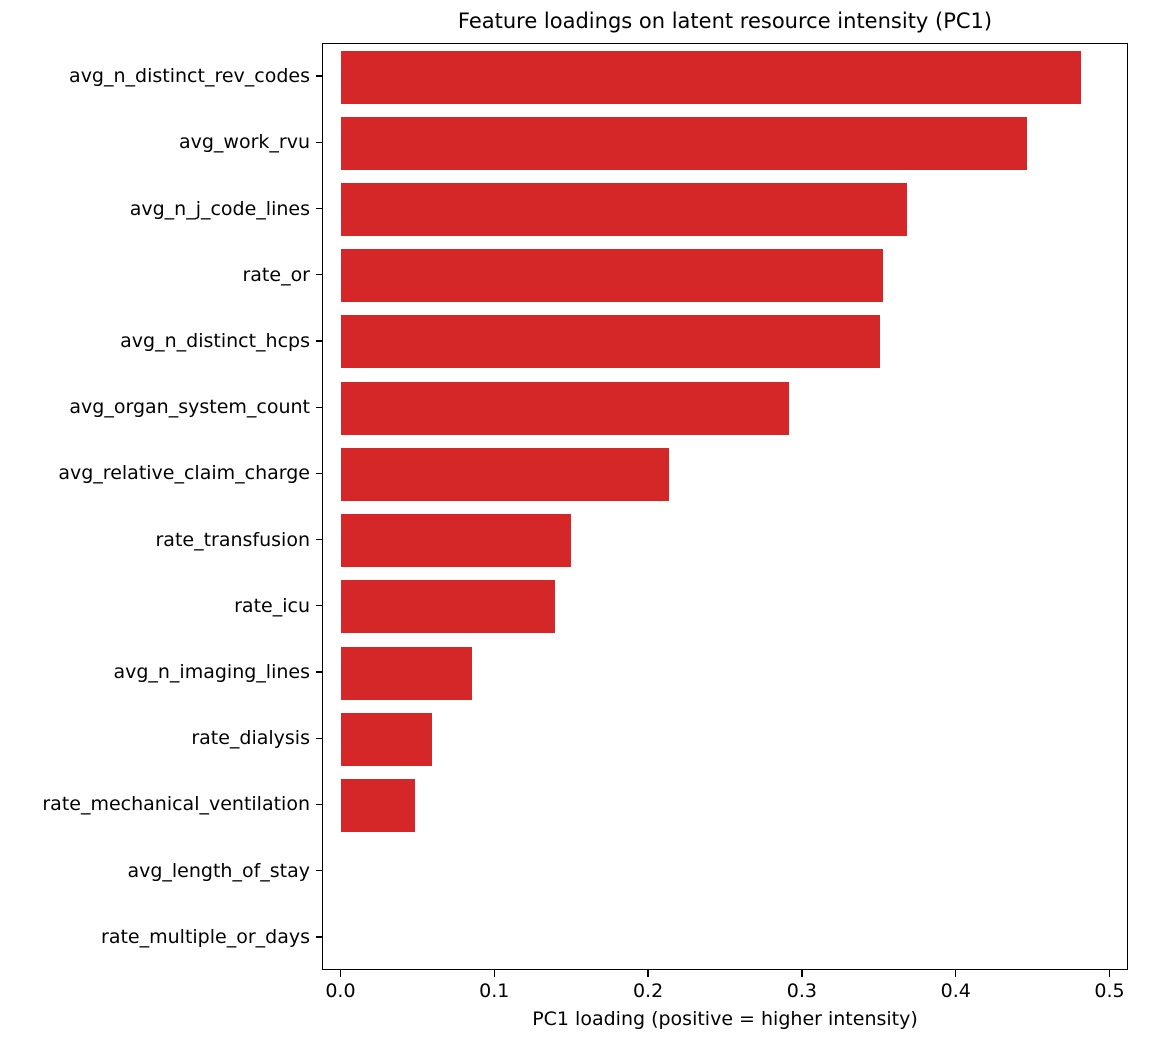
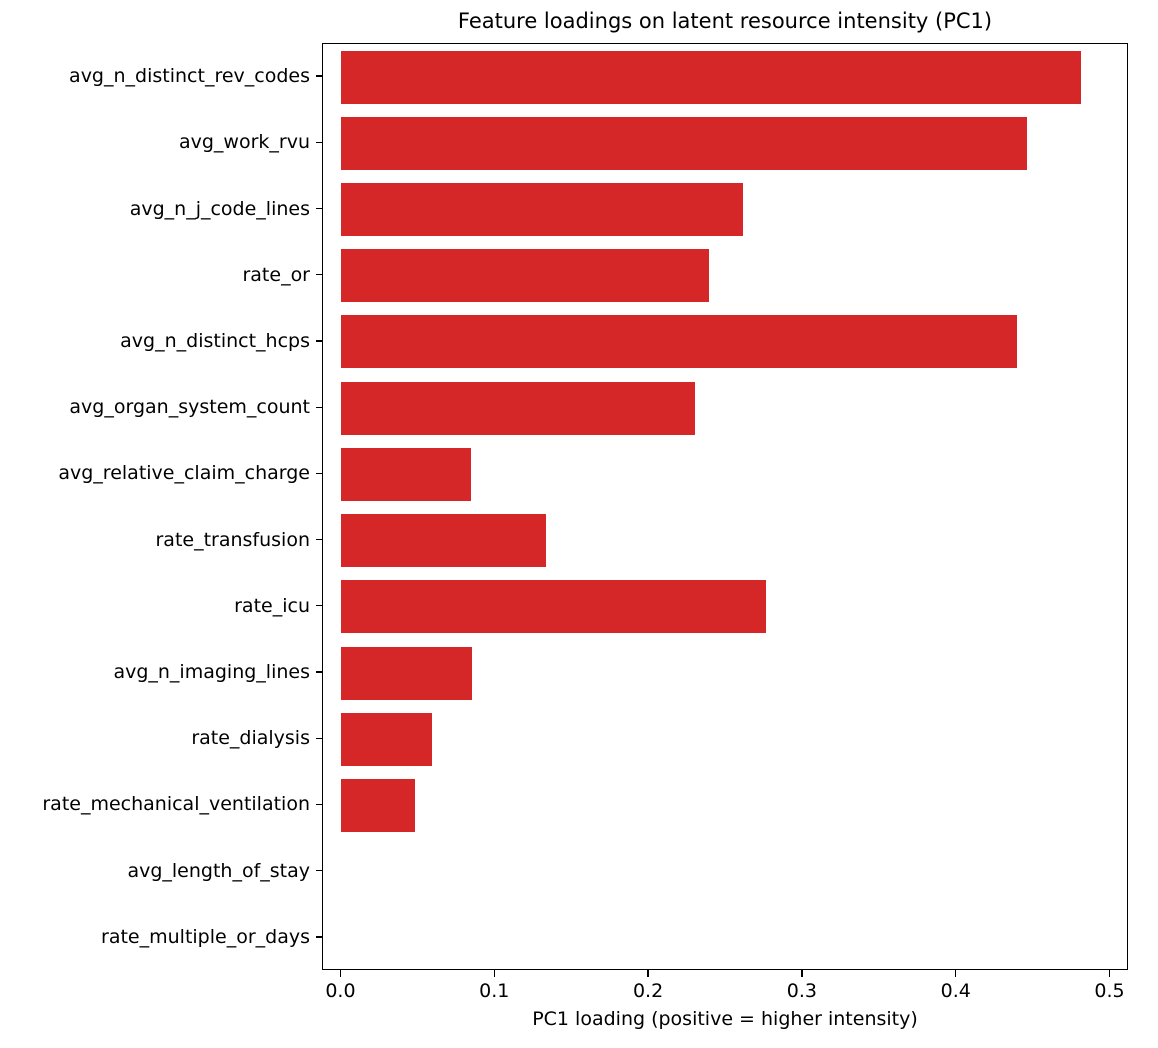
avg_n_j_code_lines: 0.368 -> 0.261
rate_or: 0.352 -> 0.239
avg_n_distinct_hcps: 0.350 -> 0.439
avg_organ_system_count: 0.291 -> 0.230
avg_relative_claim_charge: 0.213 -> 0.084
rate_transfusion: 0.149 -> 0.133
rate_icu: 0.139 -> 0.276
